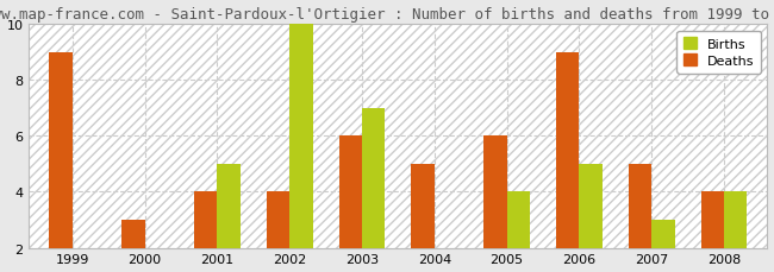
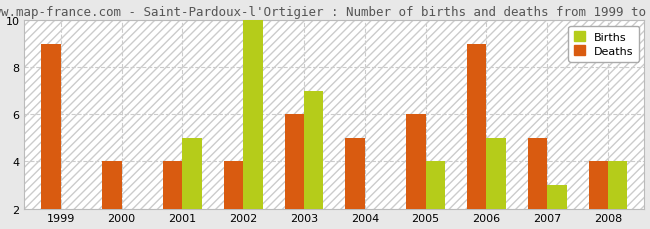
Deaths/2000: 3 -> 4
